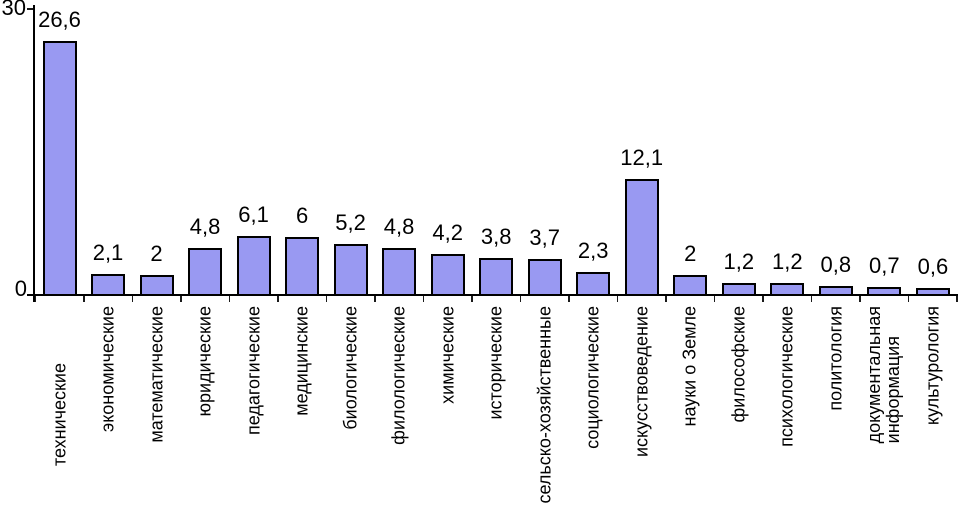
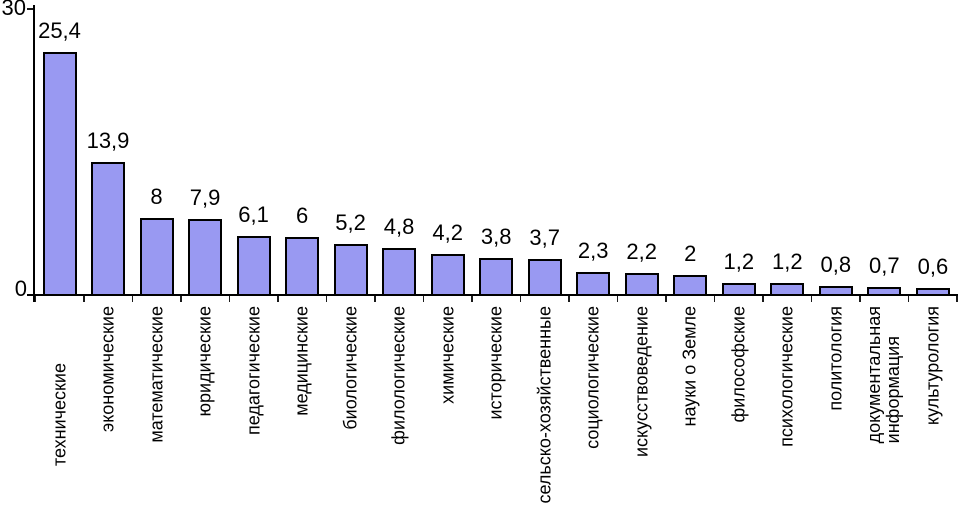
технические: 26,6 -> 25,4
экономические: 2,1 -> 13,9
математические: 2 -> 8
юридические: 4,8 -> 7,9
искусствоведение: 12,1 -> 2,2
